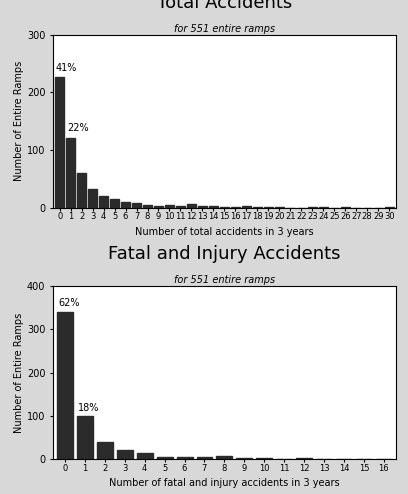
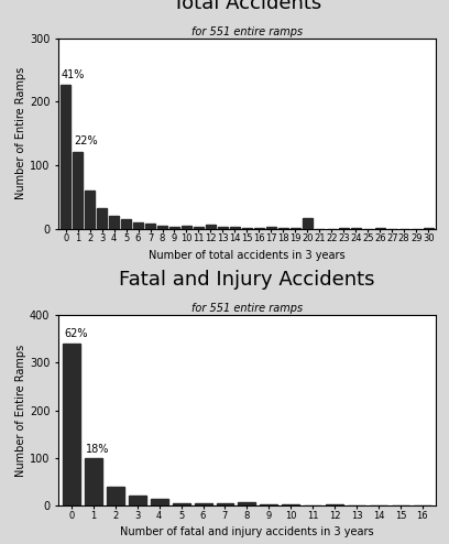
20: 2 -> 18
